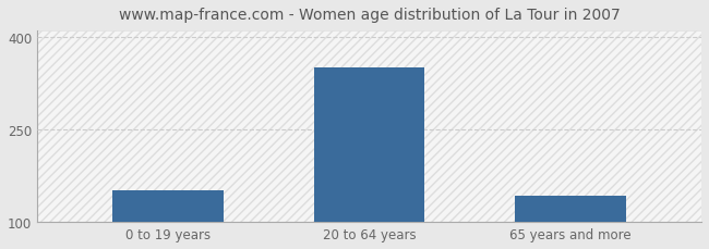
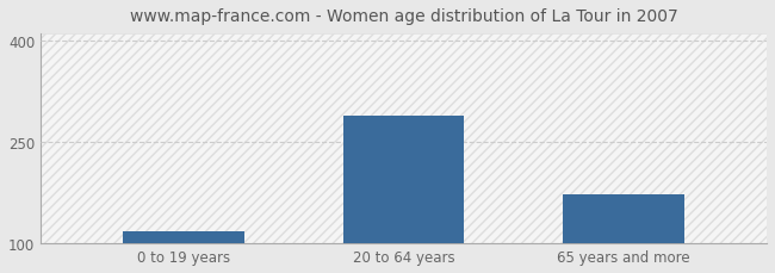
0 to 19 years: 152 -> 118
20 to 64 years: 350 -> 288
65 years and more: 142 -> 172
